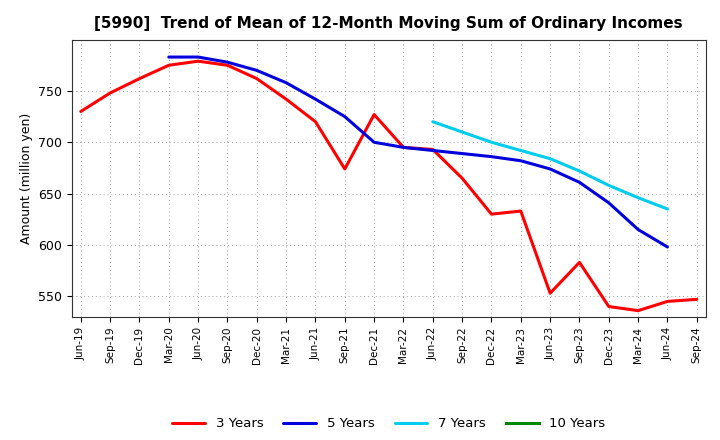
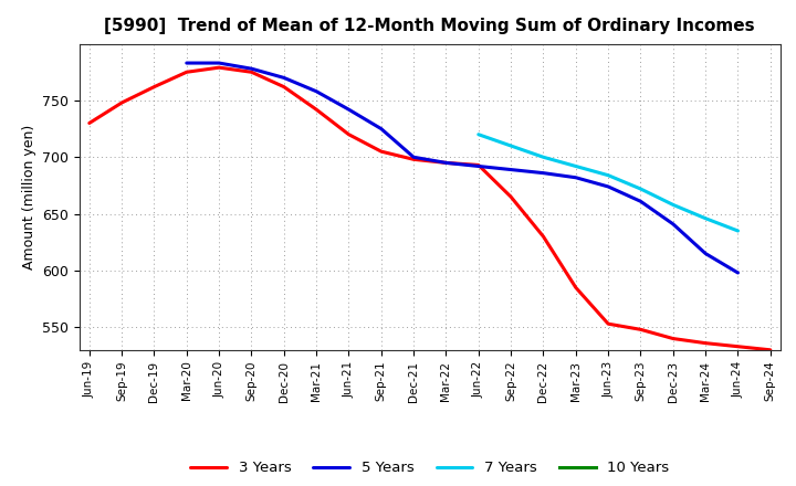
3 Years/Sep-21: 674 -> 705
3 Years/Dec-21: 727 -> 698
3 Years/Mar-23: 633 -> 585
3 Years/Sep-23: 583 -> 548
3 Years/Jun-24: 545 -> 533
3 Years/Sep-24: 547 -> 530
